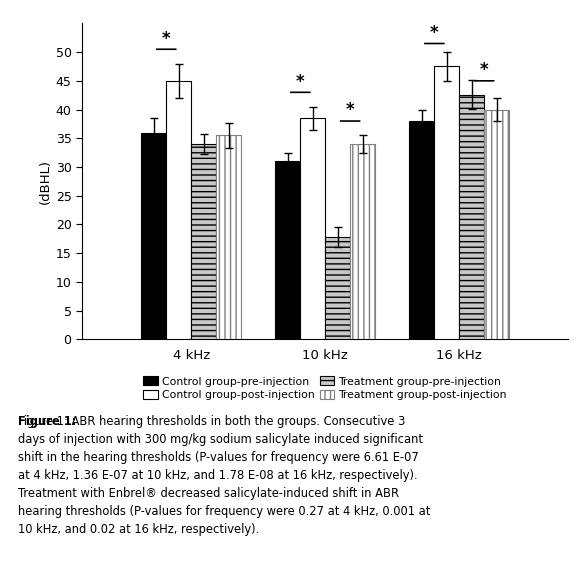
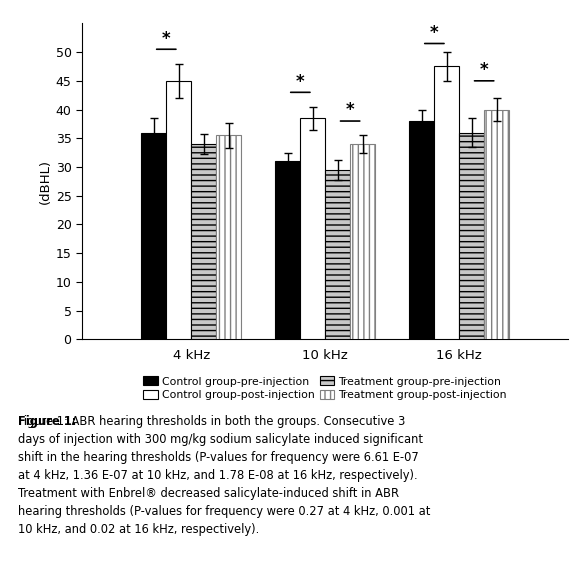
Treatment group-pre-injection/10 kHz: 17.8 -> 29.5
Treatment group-pre-injection/16 kHz: 42.6 -> 36.0
